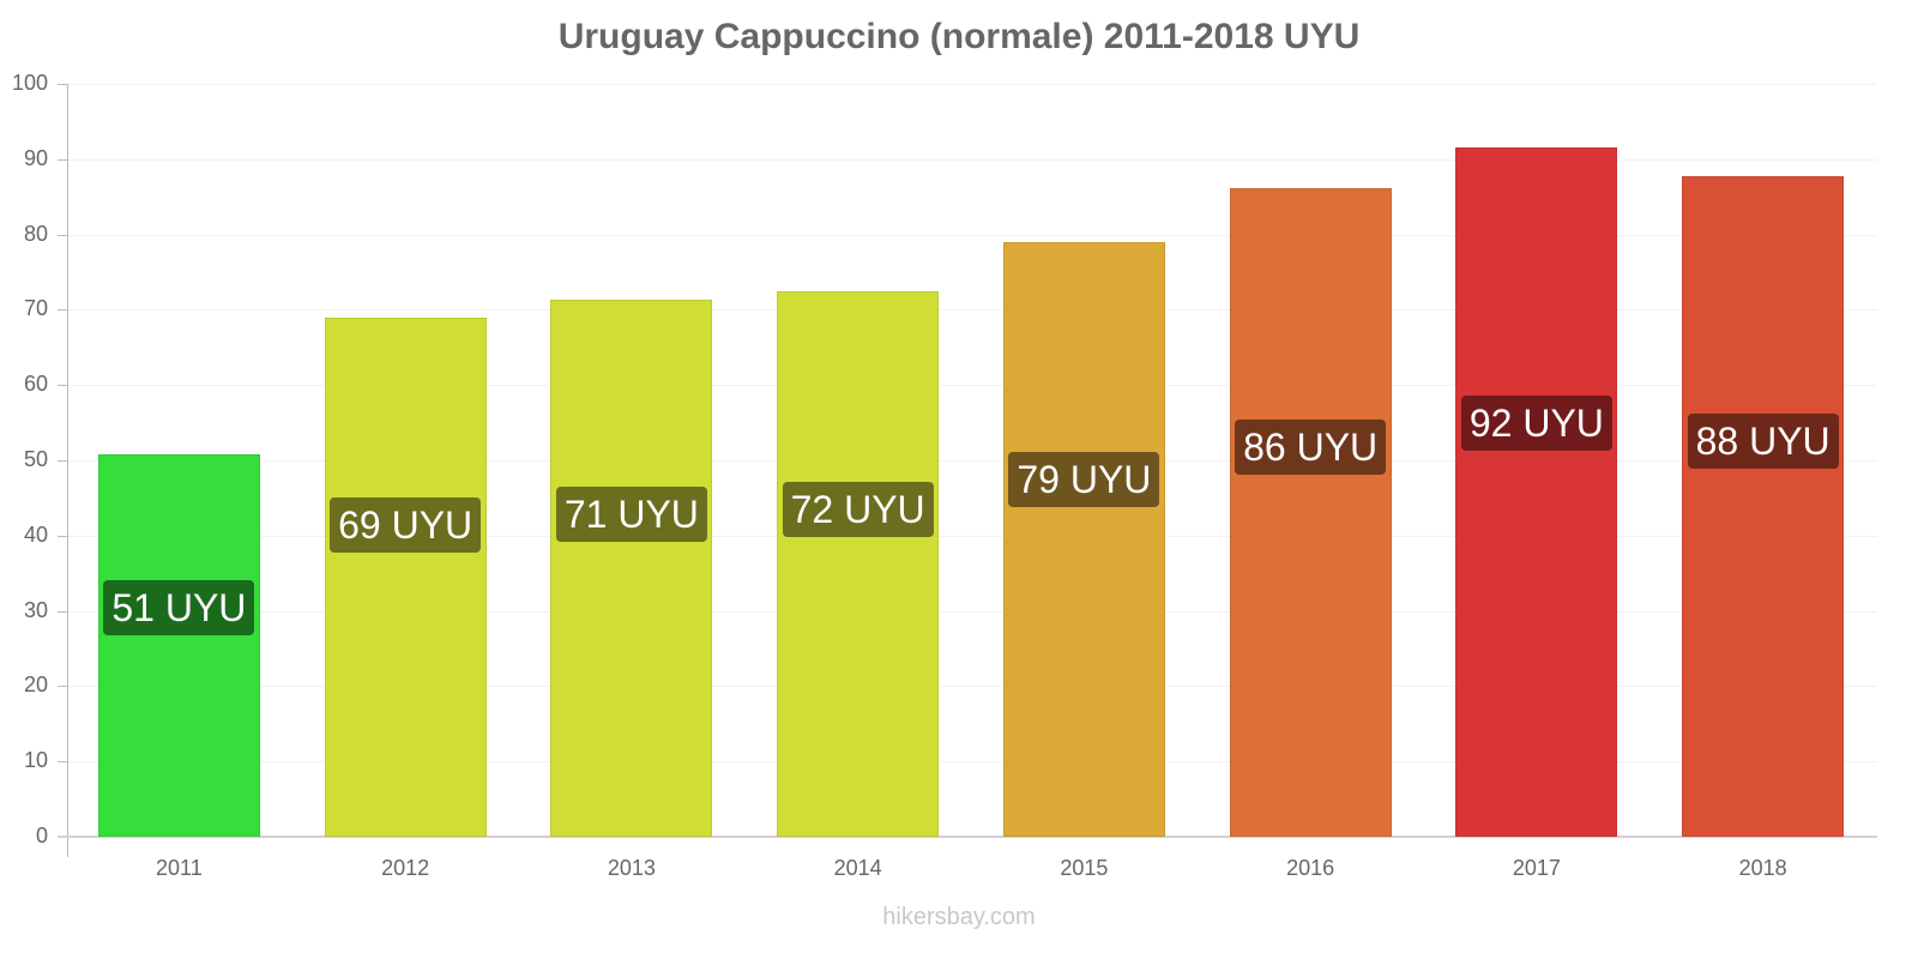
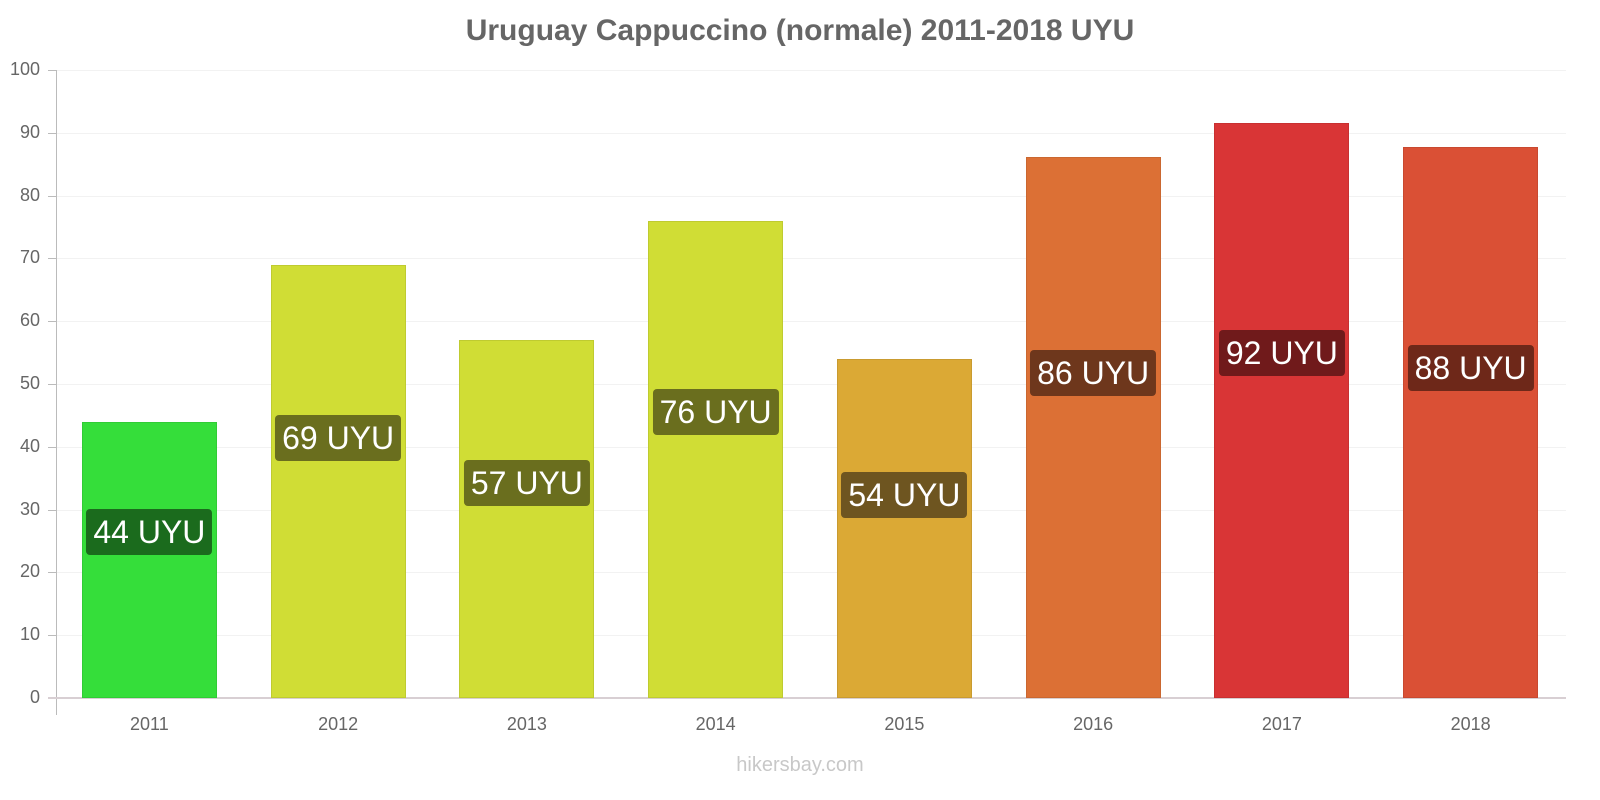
2011: 51 -> 44
2013: 71 -> 57
2014: 72 -> 76
2015: 79 -> 54
